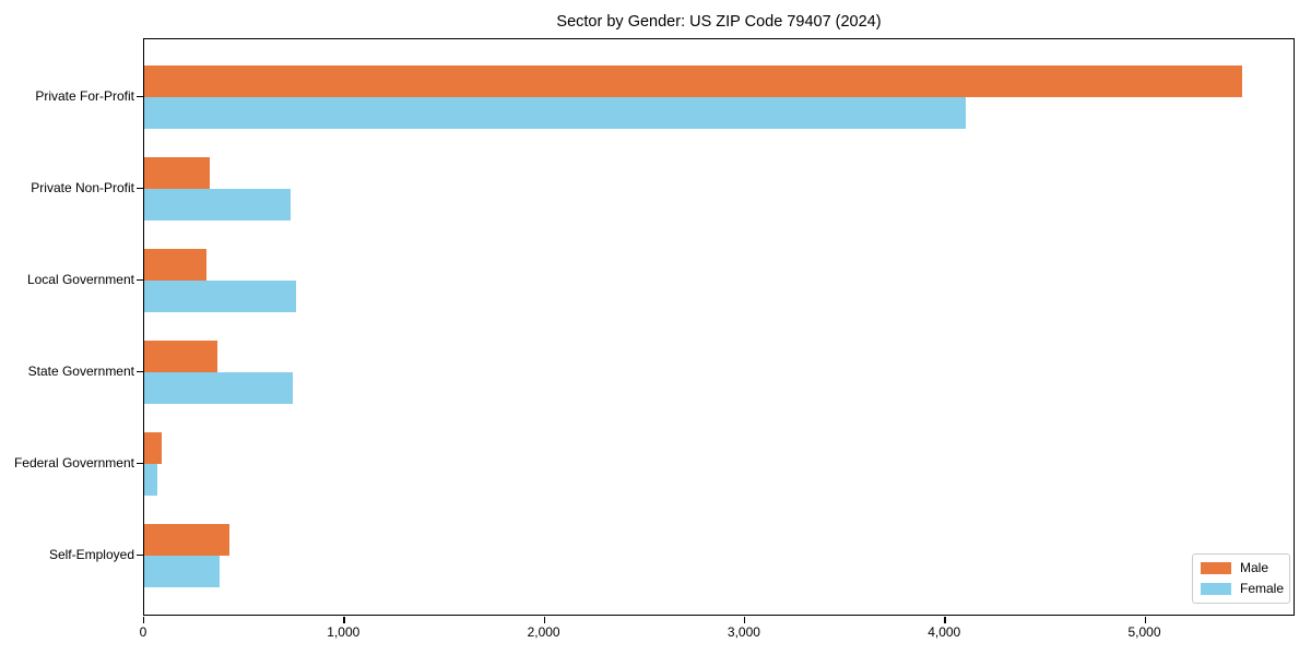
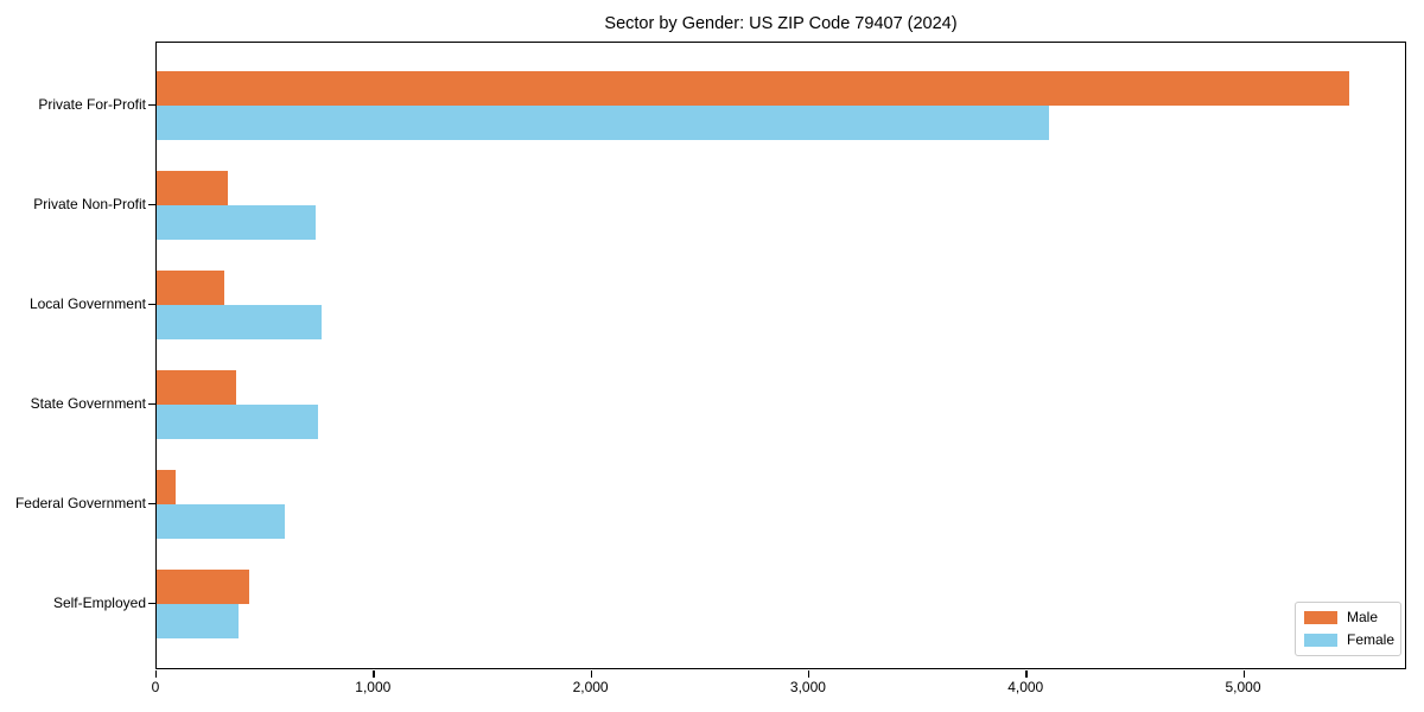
Female/Federal Government: 60 -> 590
